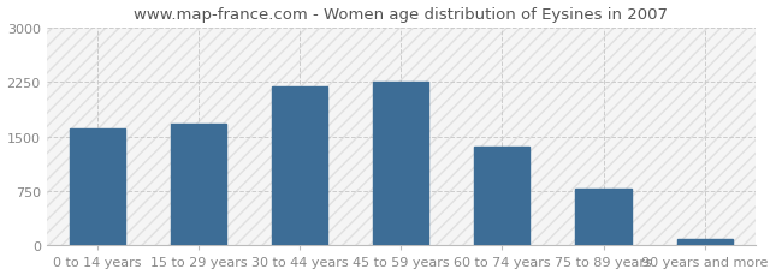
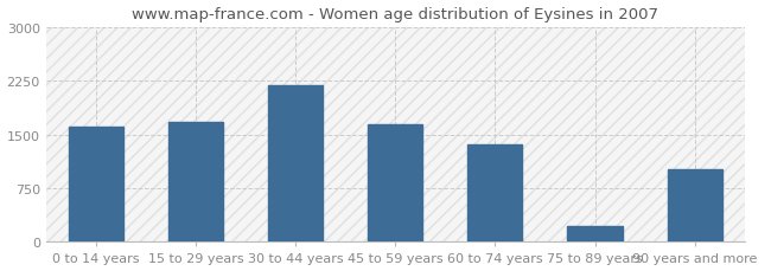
45 to 59 years: 2260 -> 1640
75 to 89 years: 790 -> 220
90 years and more: 90 -> 1020
